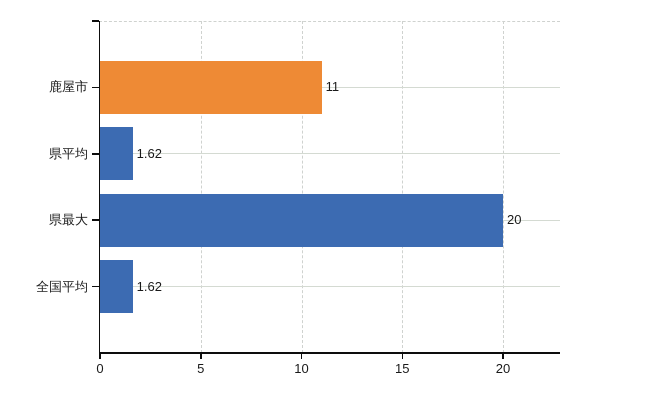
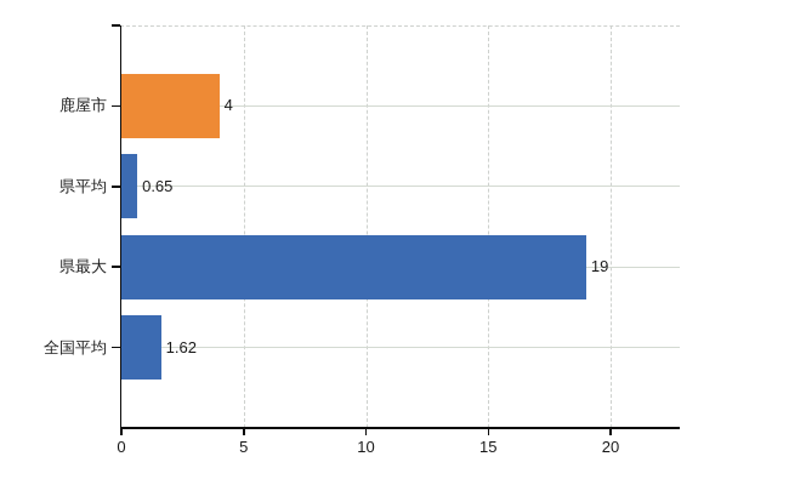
鹿屋市: 11 -> 4
県平均: 1.62 -> 0.65
県最大: 20 -> 19
